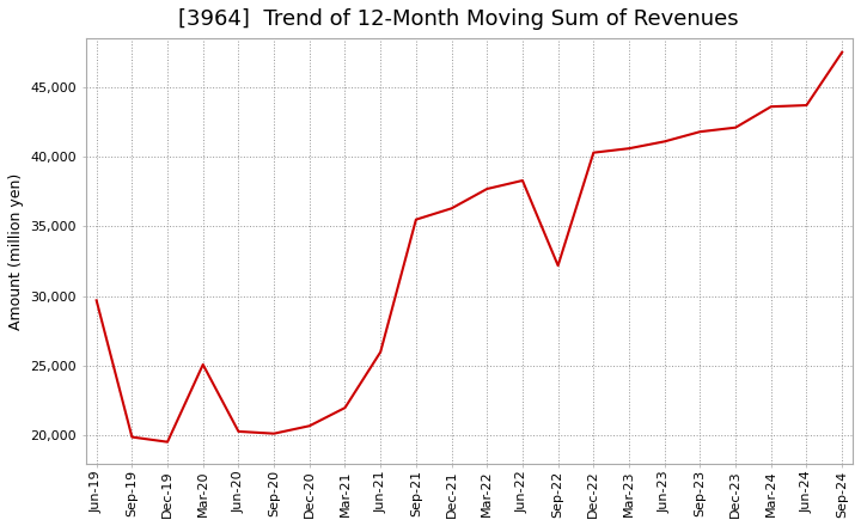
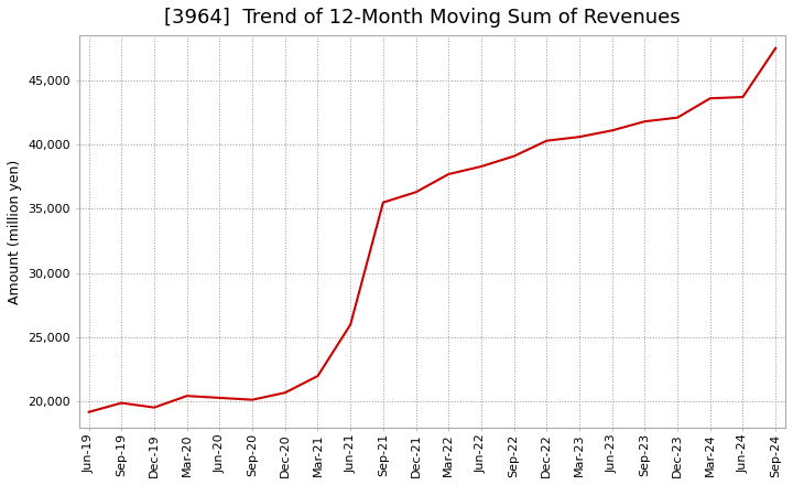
Jun-19: 29,700 -> 19,200
Mar-20: 25,100 -> 20,400
Sep-22: 32,200 -> 39,100
